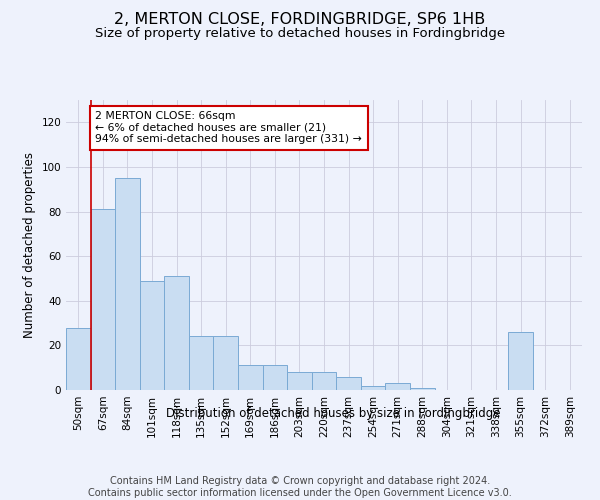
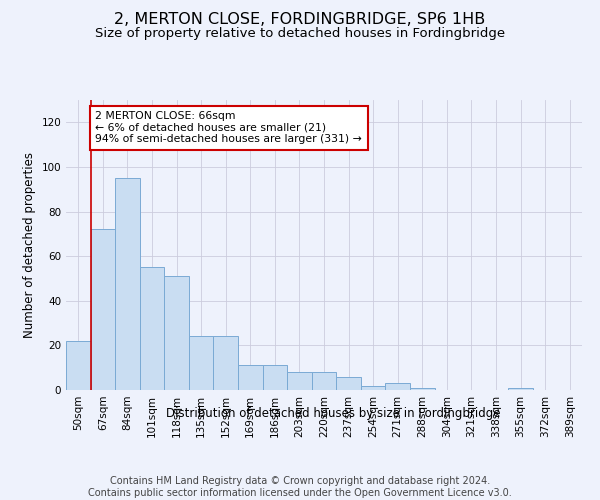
50sqm: 28 -> 22
67sqm: 81 -> 72
101sqm: 49 -> 55
355sqm: 26 -> 1
